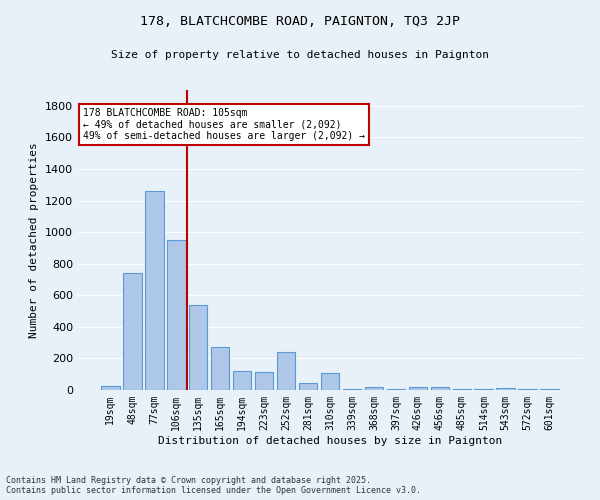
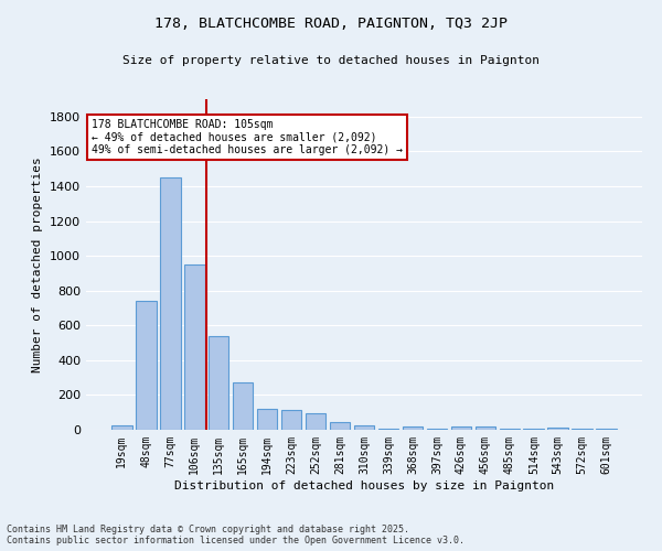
77sqm: 1260 -> 1450
252sqm: 240 -> 100
310sqm: 110 -> 30
